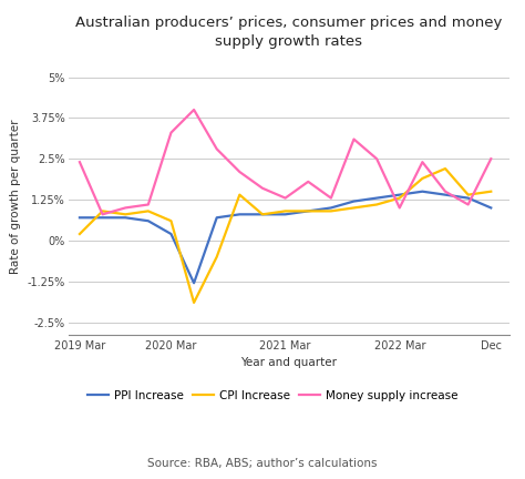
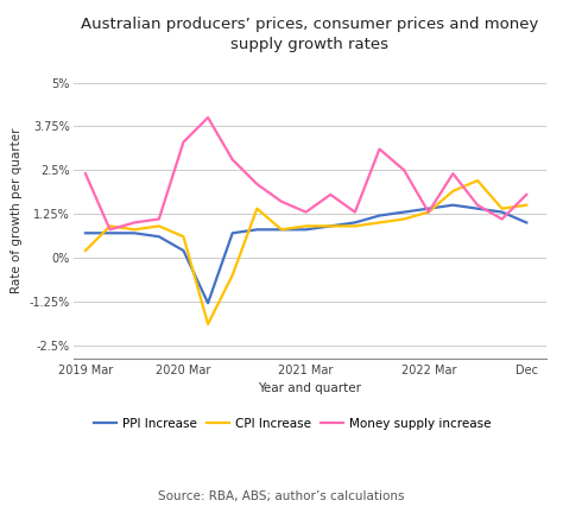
Money supply increase/2022 Mar: 1.0% -> 1.3%
Money supply increase/Dec: 2.5% -> 1.8%
